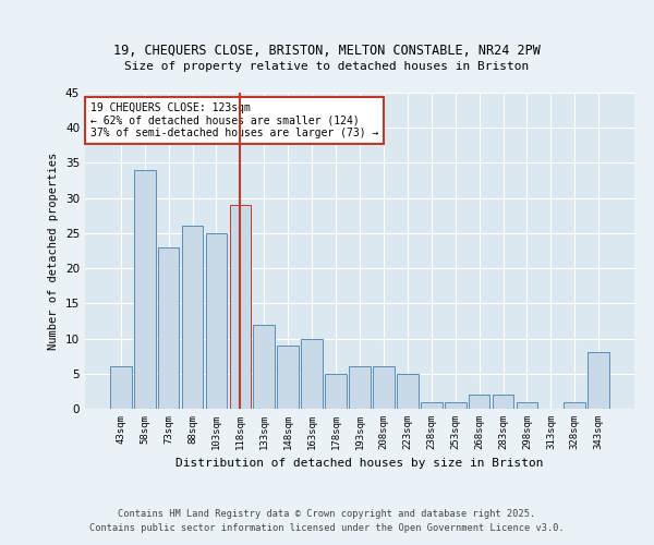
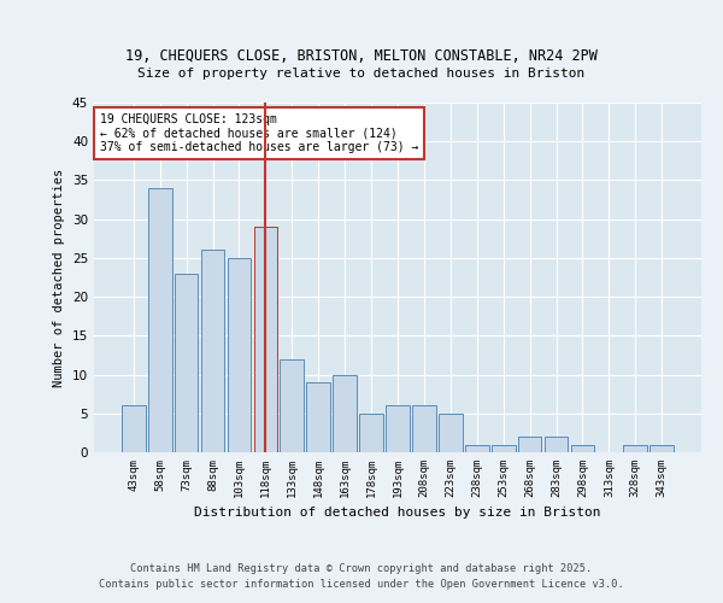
343sqm: 8 -> 1
